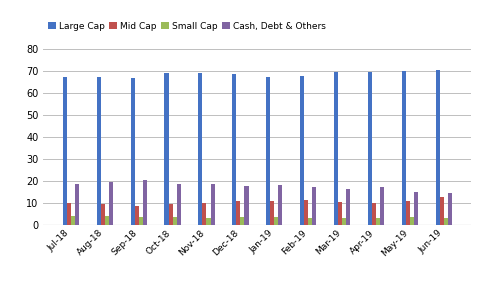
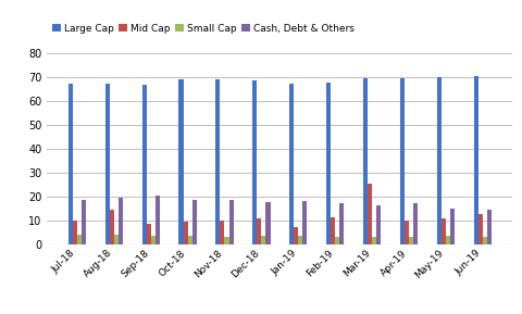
Mid Cap/Aug-18: 9.5 -> 14.5
Mid Cap/Jan-19: 11.0 -> 7.5
Mid Cap/Mar-19: 10.5 -> 25.5
